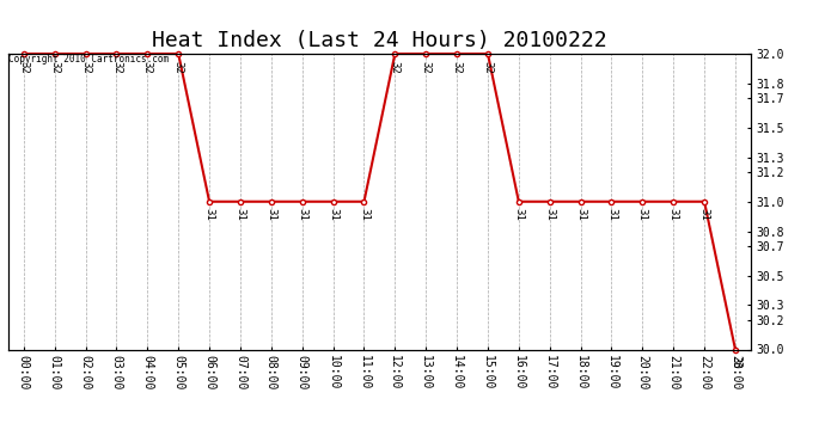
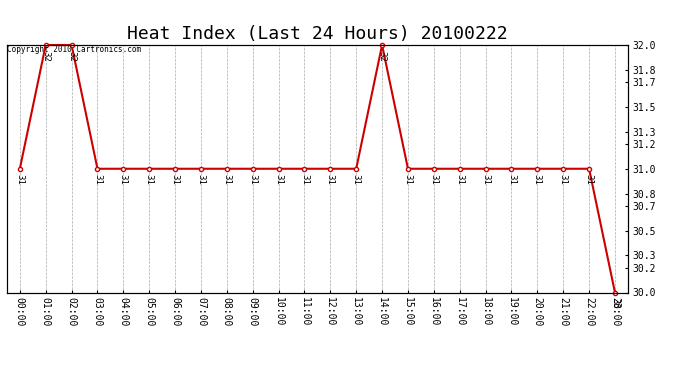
00:00: 32 -> 31
03:00: 32 -> 31
04:00: 32 -> 31
05:00: 32 -> 31
12:00: 32 -> 31
13:00: 32 -> 31
15:00: 32 -> 31
